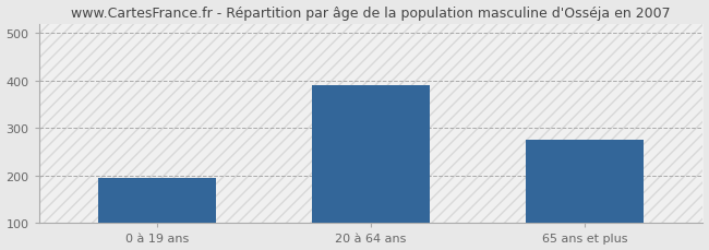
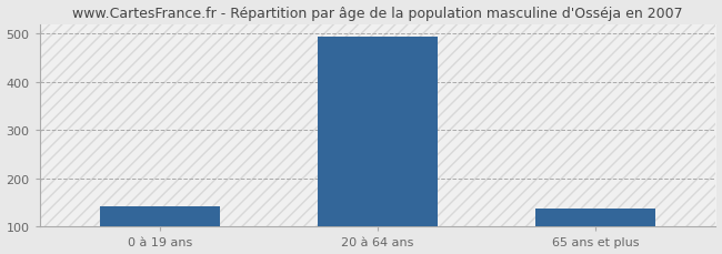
0 à 19 ans: 195 -> 143
20 à 64 ans: 390 -> 493
65 ans et plus: 275 -> 138
